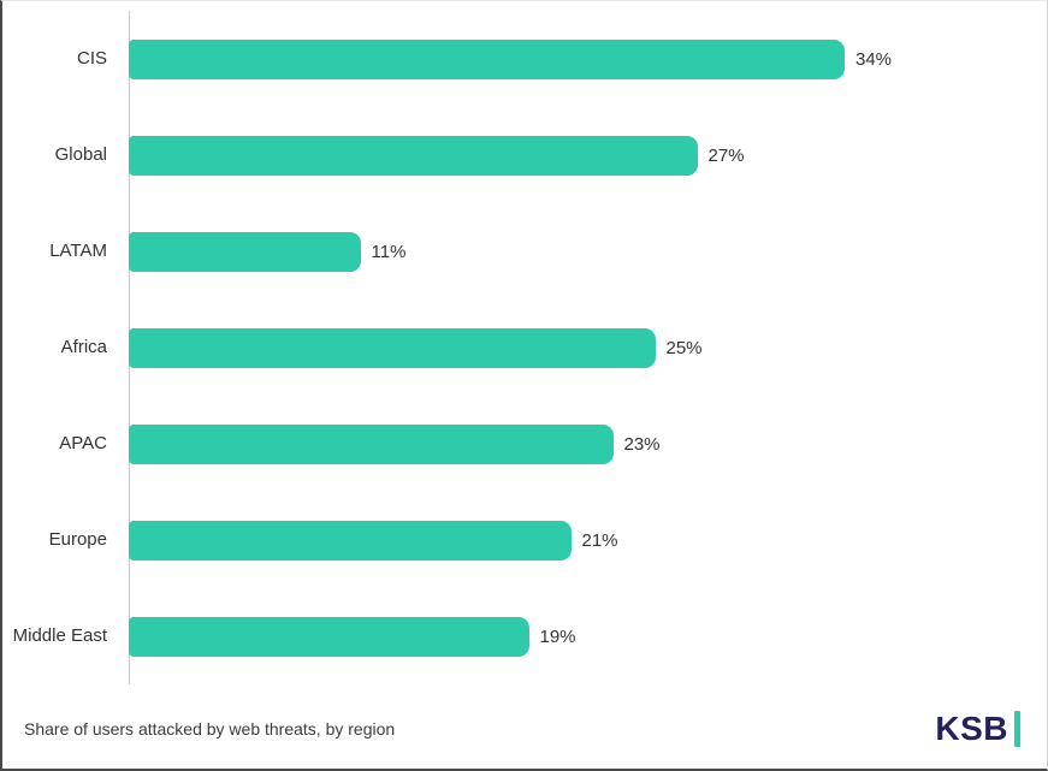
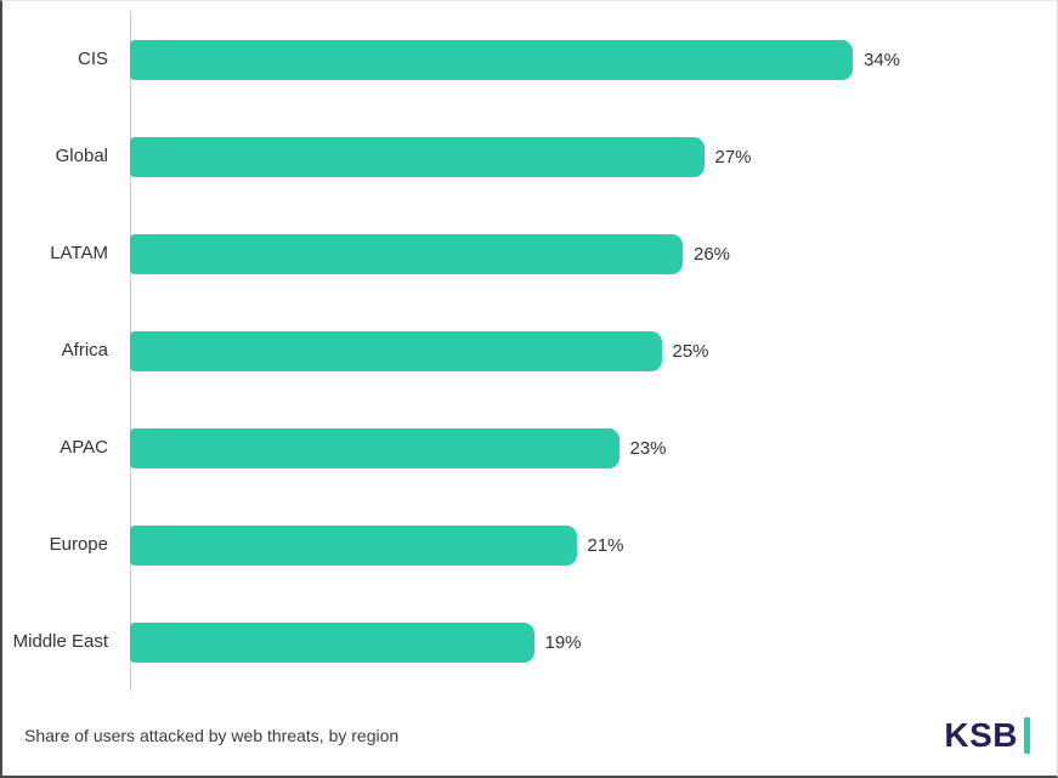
LATAM: 11% -> 26%
